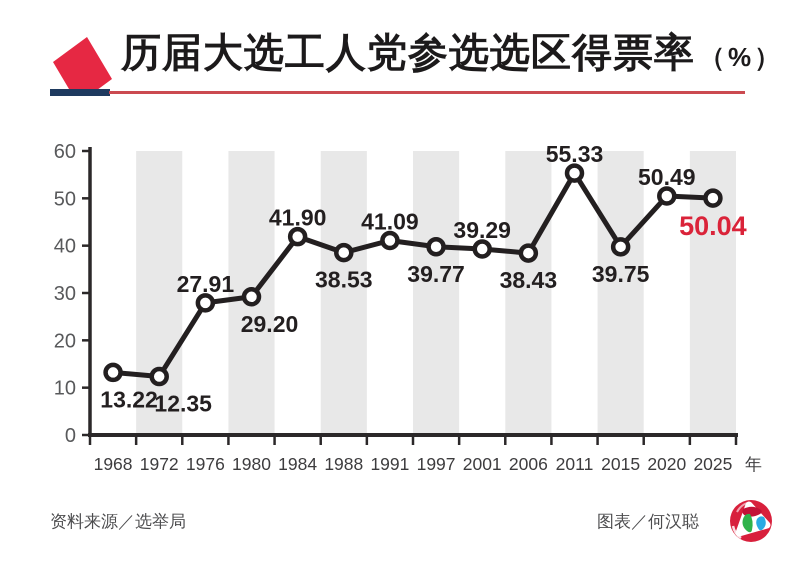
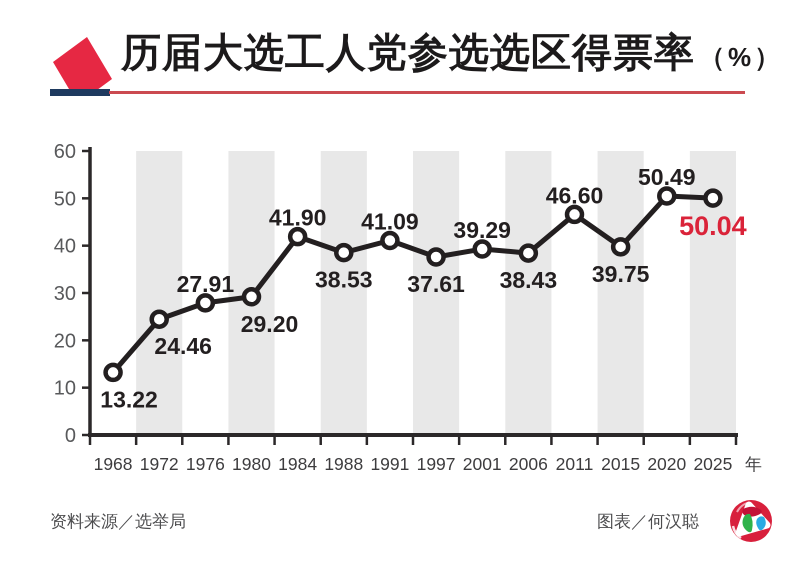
1972: 12.35 -> 24.46
1997: 39.77 -> 37.61
2011: 55.33 -> 46.60
